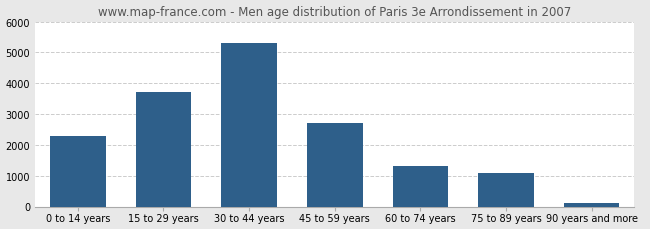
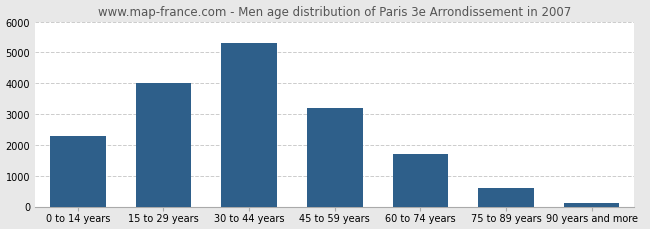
15 to 29 years: 3700 -> 4000
45 to 59 years: 2700 -> 3200
60 to 74 years: 1300 -> 1700
75 to 89 years: 1100 -> 600
